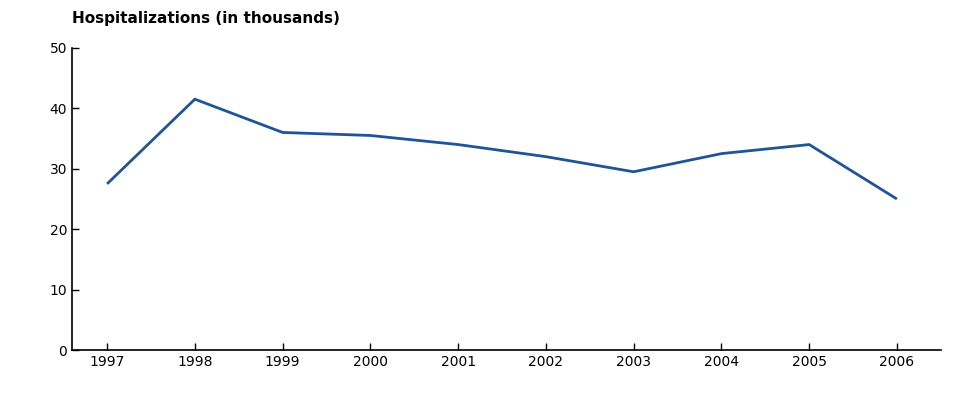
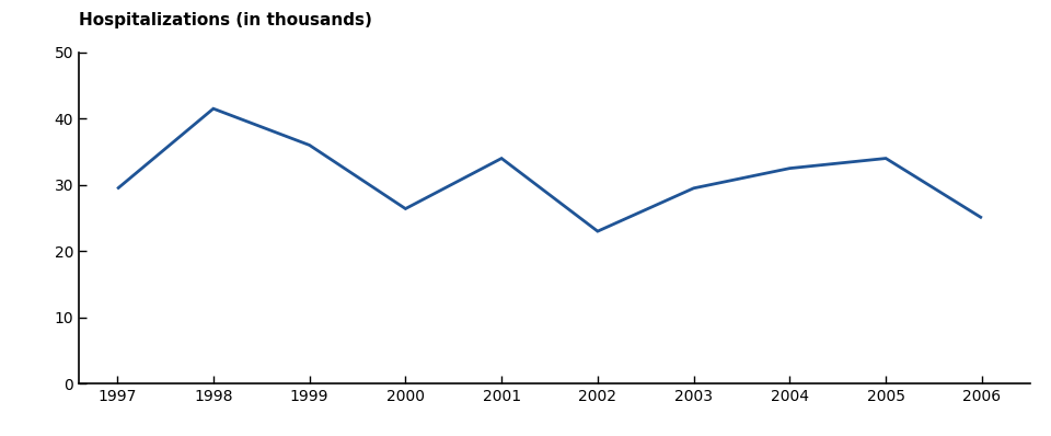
1997: 27.5 -> 29.4
2000: 35.5 -> 26.4
2002: 32.0 -> 23.0
